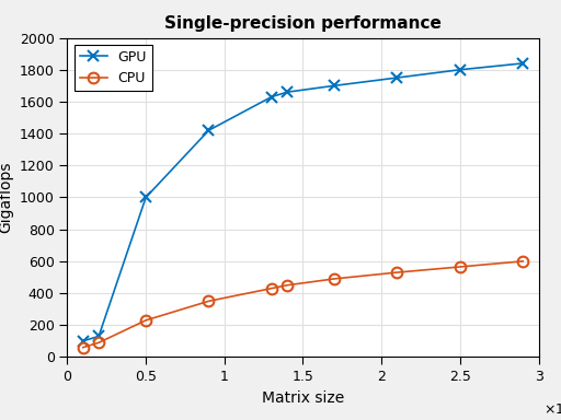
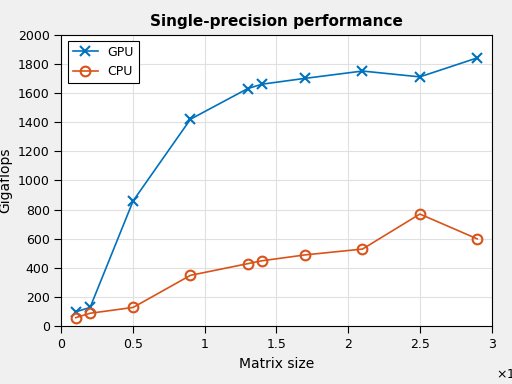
GPU/0.5: 1000 -> 860
CPU/0.5: 230 -> 130
GPU/2.5: 1800 -> 1710
CPU/2.5: 560 -> 770
